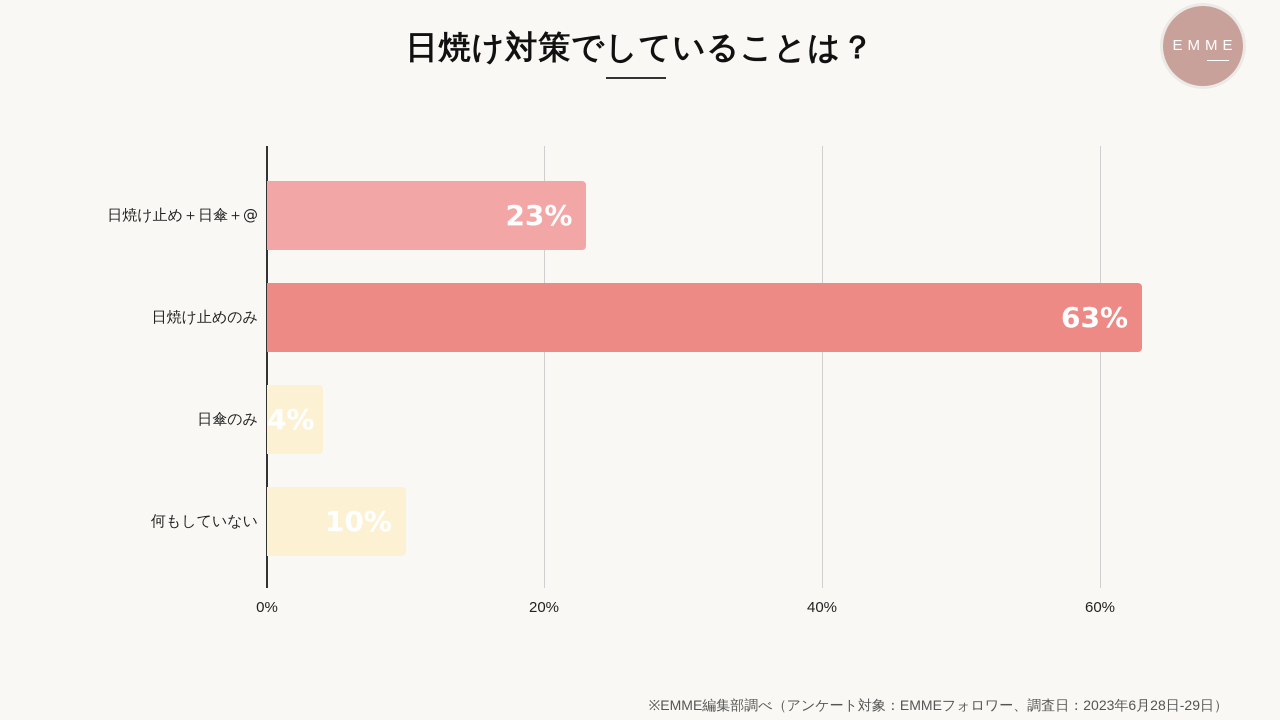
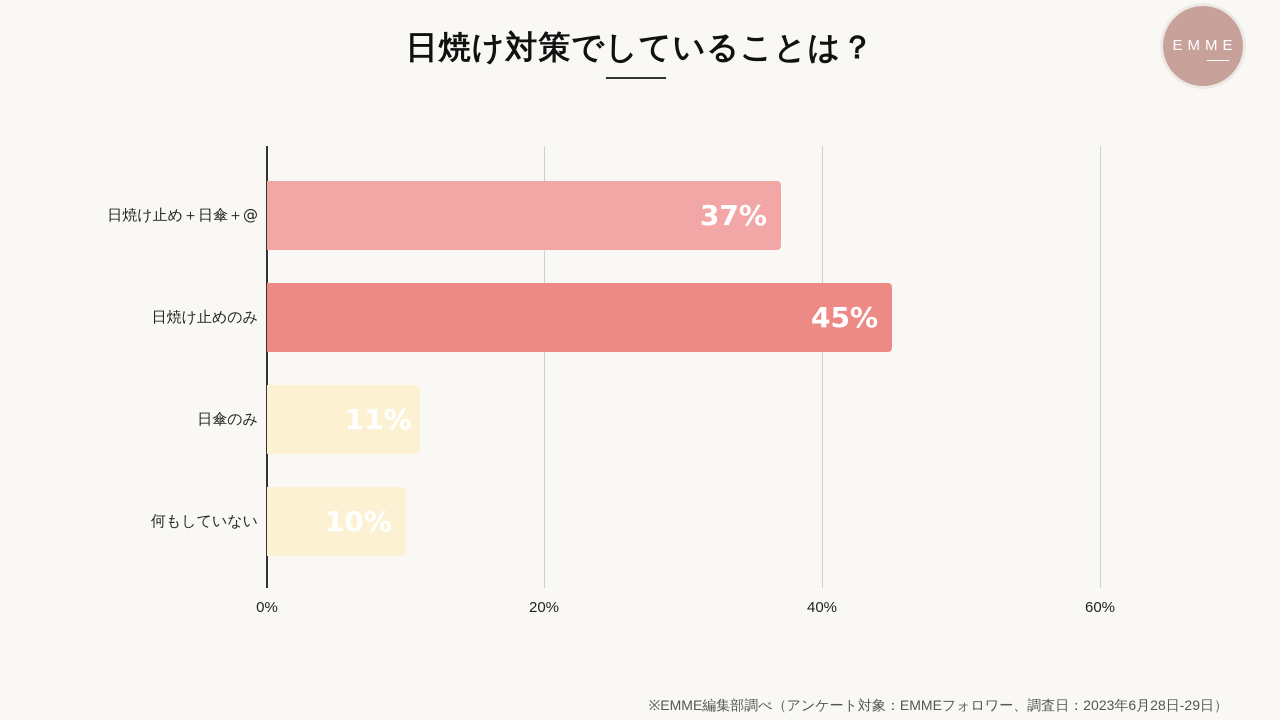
日焼け止め＋日傘＋@: 23% -> 37%
日焼け止めのみ: 63% -> 45%
日傘のみ: 4% -> 11%
